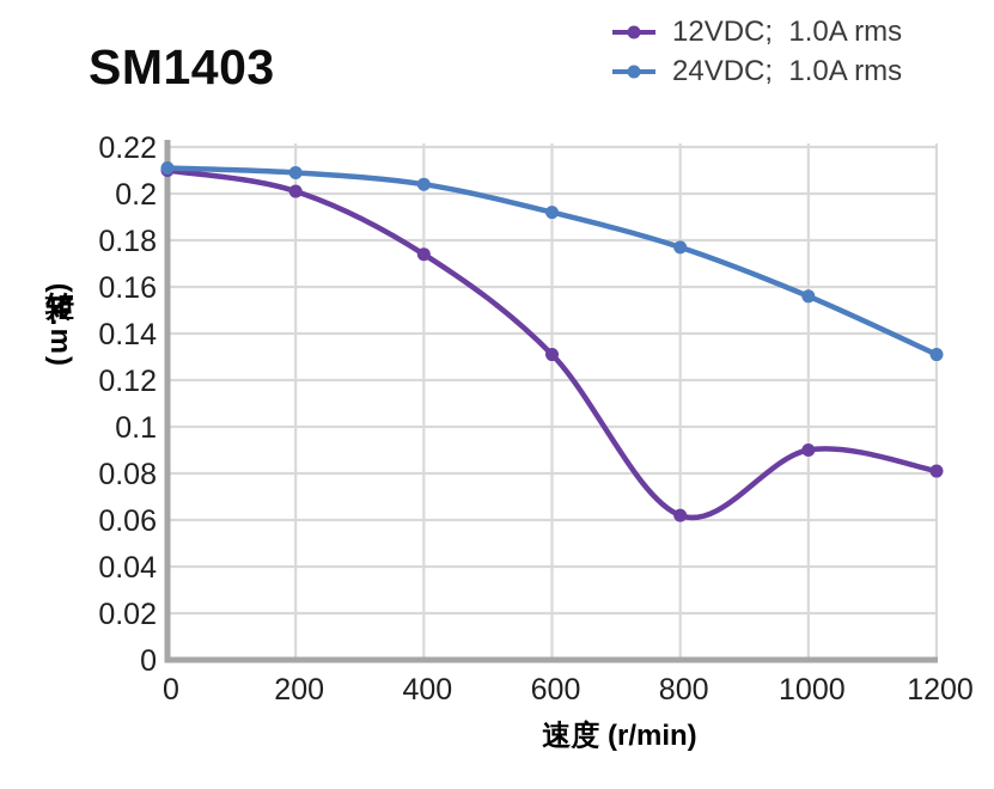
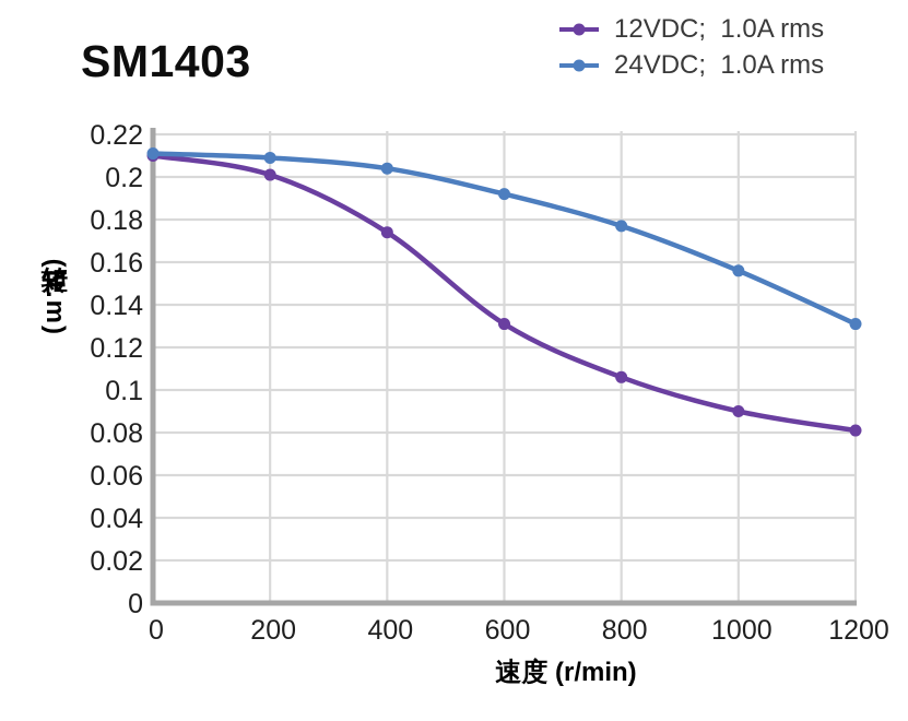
12VDC; 1.0A rms/800: 0.062 -> 0.106
